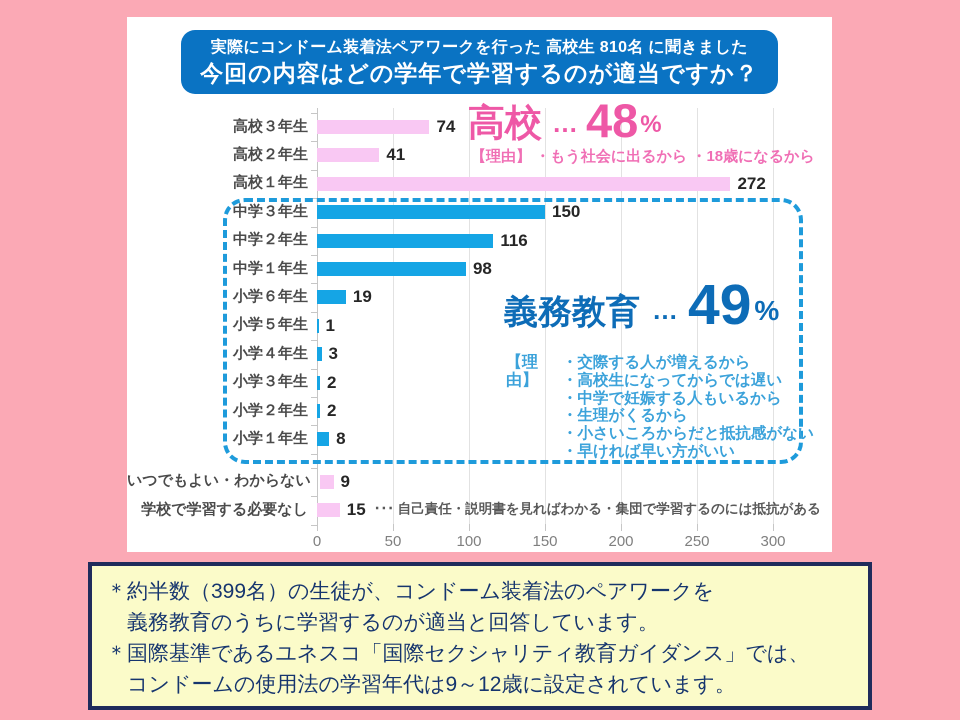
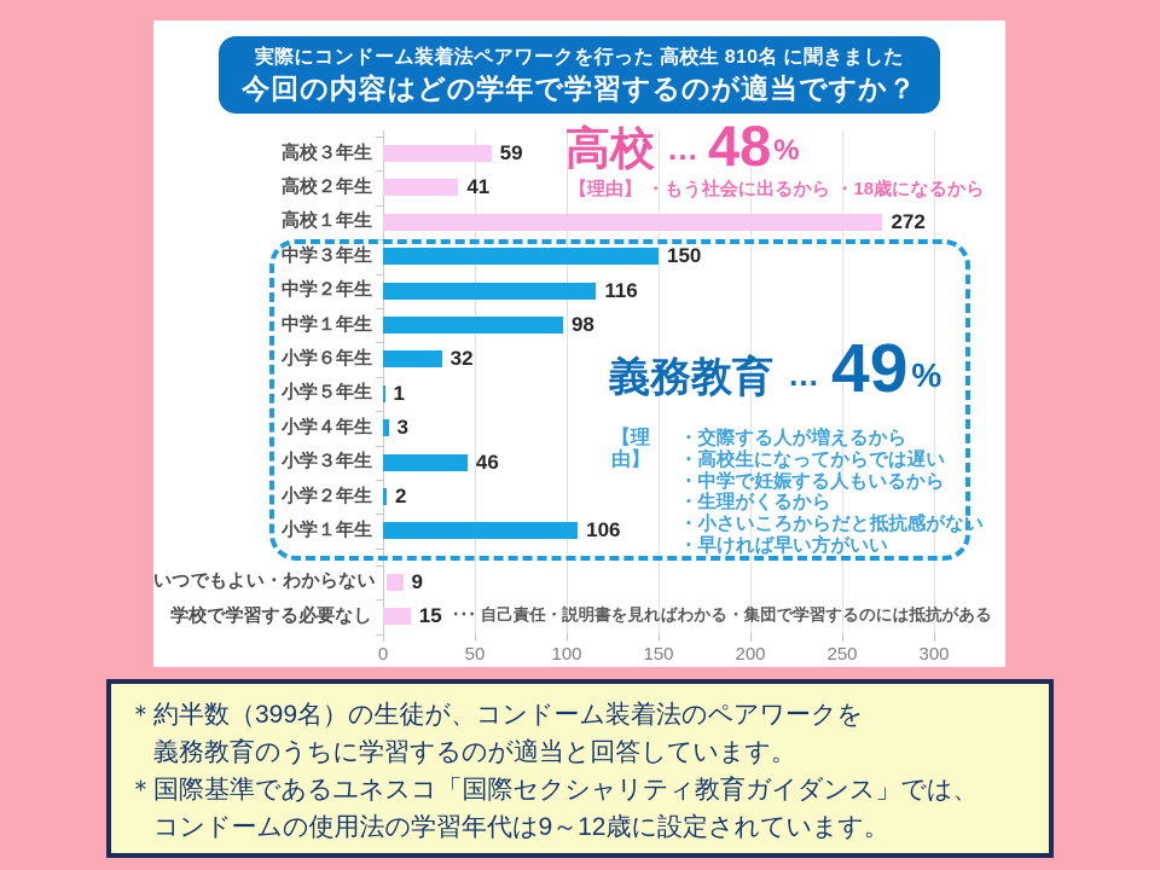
高校３年生: 74 -> 59
小学６年生: 19 -> 32
小学３年生: 2 -> 46
小学１年生: 8 -> 106
